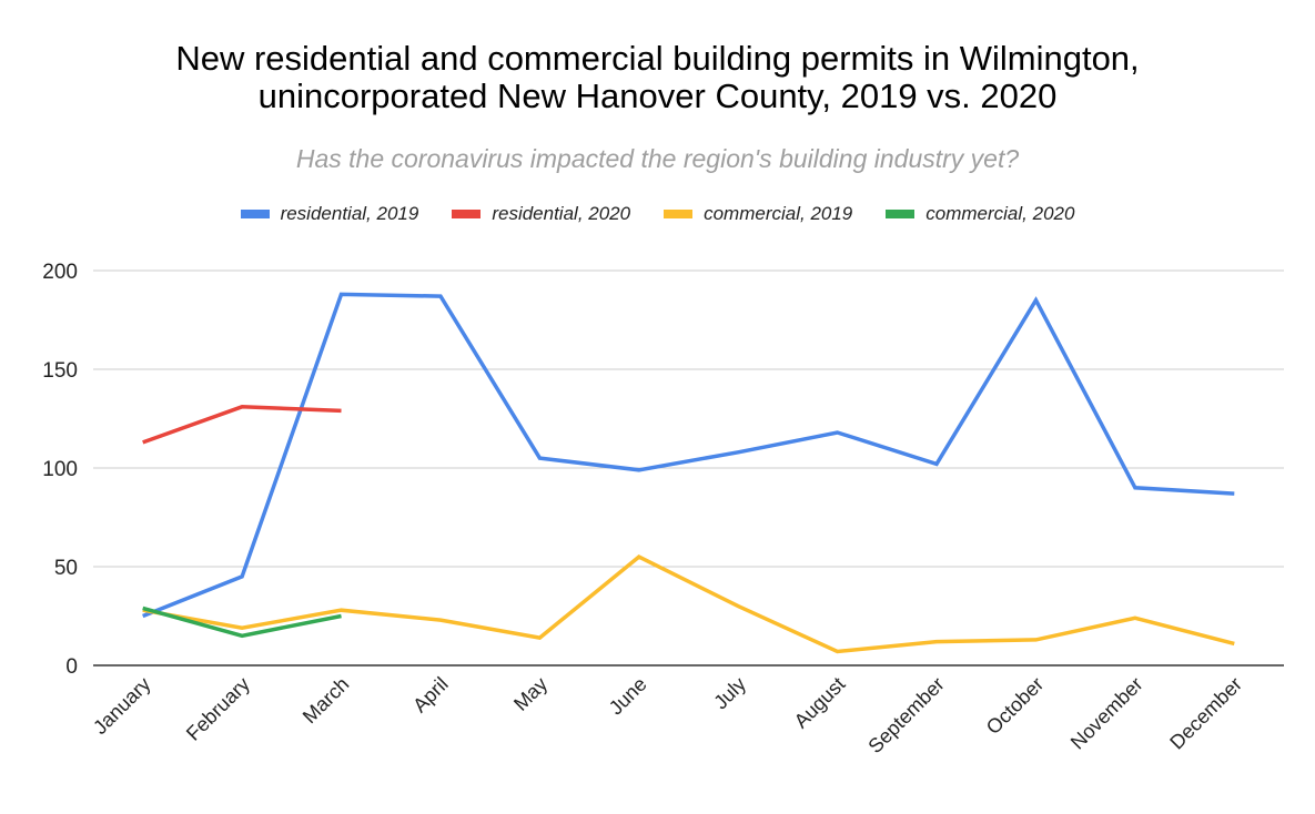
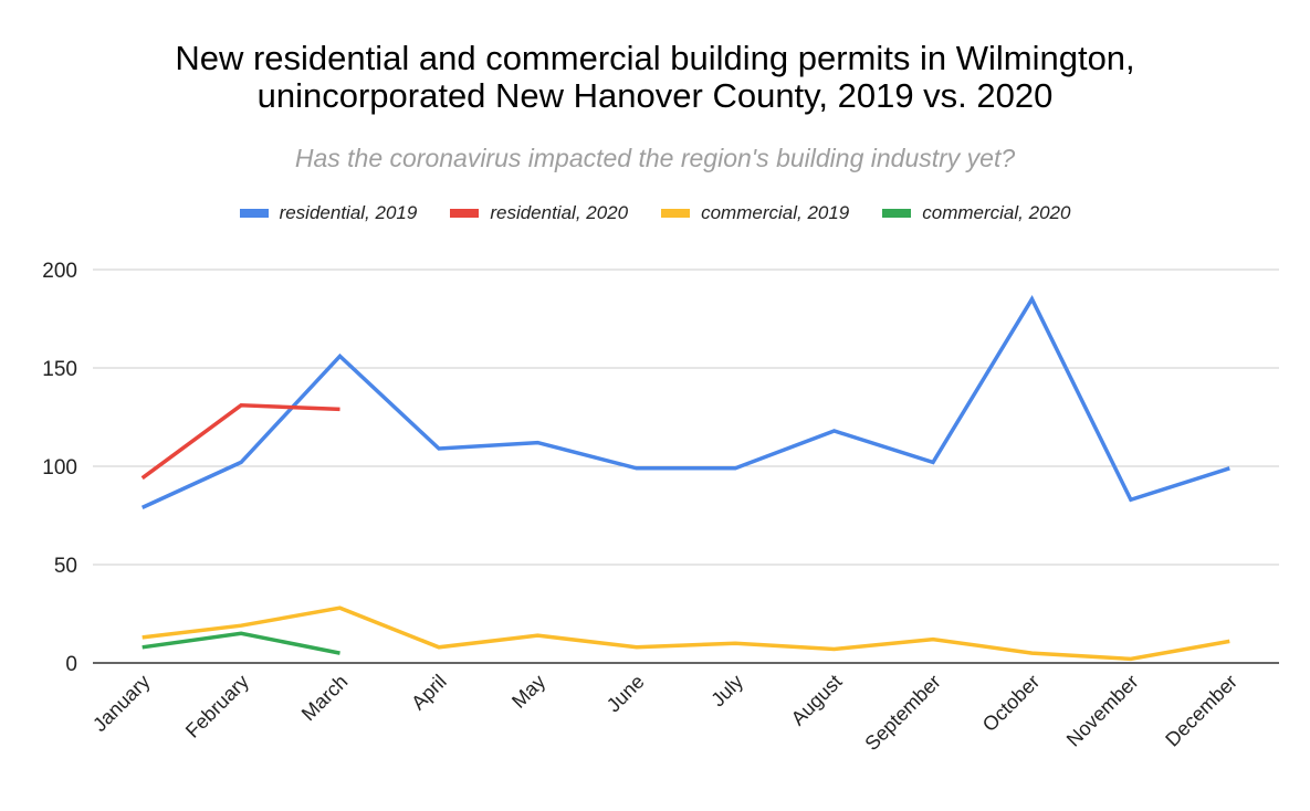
residential, 2019/January: 25 -> 79
residential, 2020/January: 113 -> 94
commercial, 2019/January: 28 -> 13
commercial, 2020/January: 29 -> 8
residential, 2019/February: 45 -> 102
residential, 2019/March: 188 -> 156
commercial, 2020/March: 25 -> 5
residential, 2019/April: 187 -> 109
commercial, 2019/April: 23 -> 8
residential, 2019/May: 105 -> 112
commercial, 2019/June: 55 -> 8
residential, 2019/July: 108 -> 99
commercial, 2019/July: 30 -> 10
commercial, 2019/October: 13 -> 5
residential, 2019/November: 90 -> 83
commercial, 2019/November: 24 -> 2
residential, 2019/December: 87 -> 99
